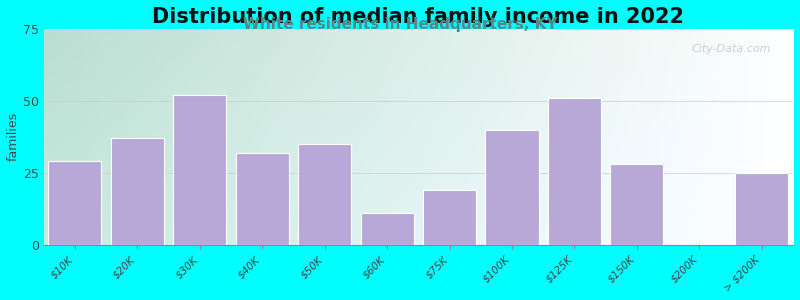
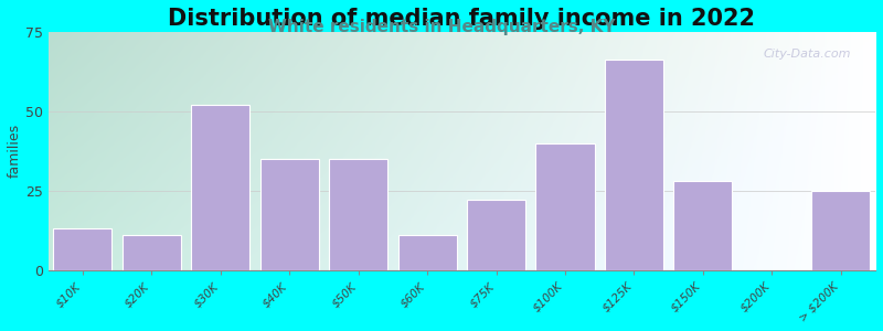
$10K: 29 -> 13
$20K: 37 -> 11
$40K: 32 -> 35
$75K: 19 -> 22
$125K: 51 -> 66
